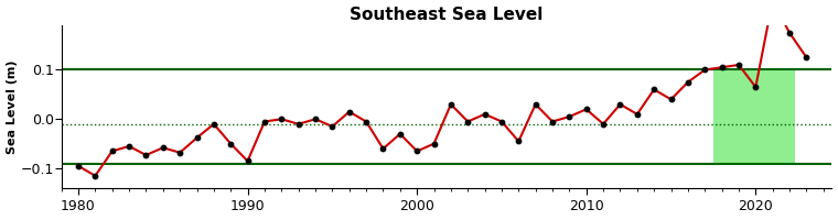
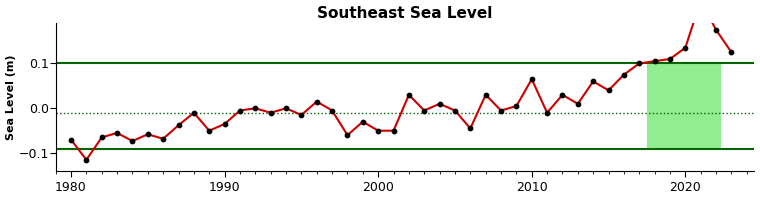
1980: -0.095 -> -0.070
1990: -0.085 -> -0.035
2000: -0.065 -> -0.050
2010: 0.020 -> 0.065
2020: 0.065 -> 0.135
